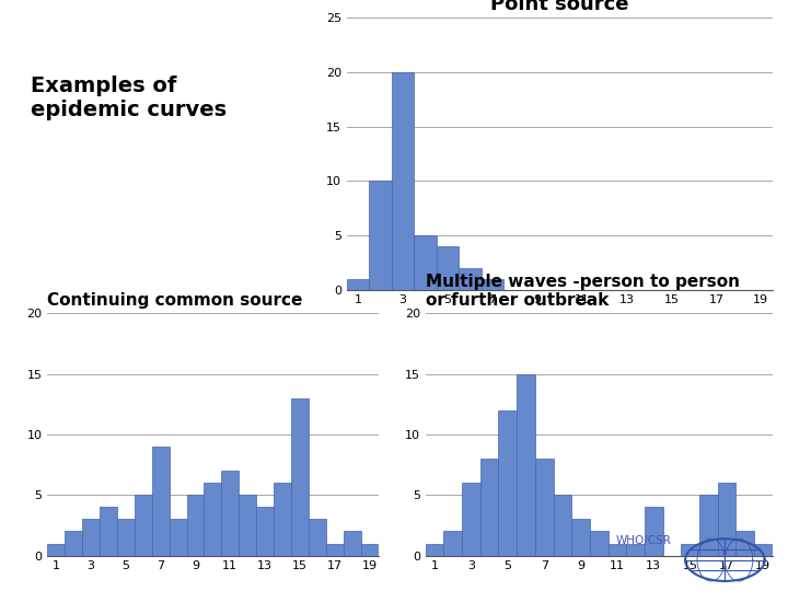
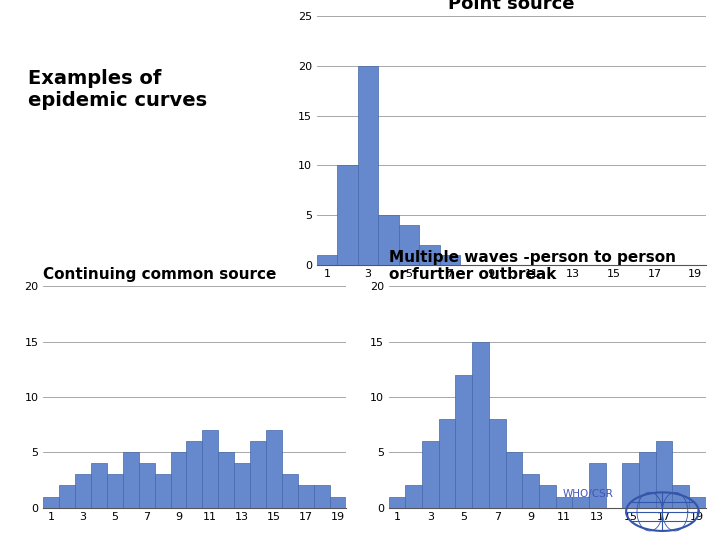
Continuing common source/7: 9 -> 4
Continuing common source/15: 13 -> 7
Continuing common source/17: 1 -> 2
Multiple waves -person to person or further outbreak/15: 1 -> 4
